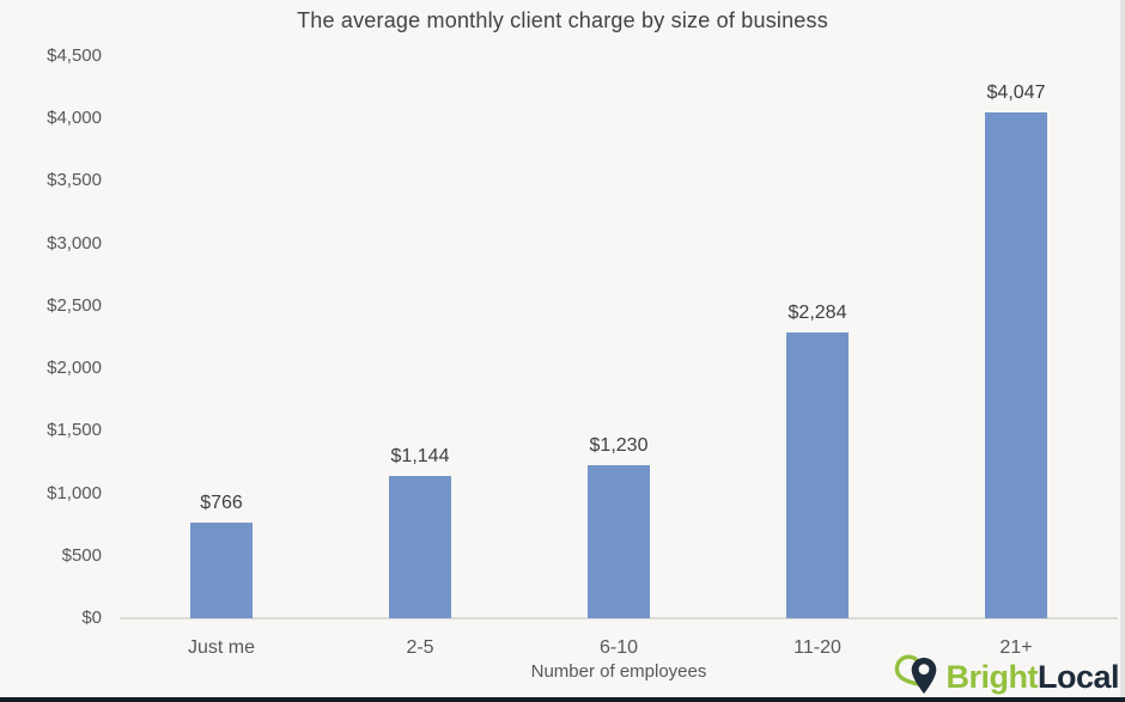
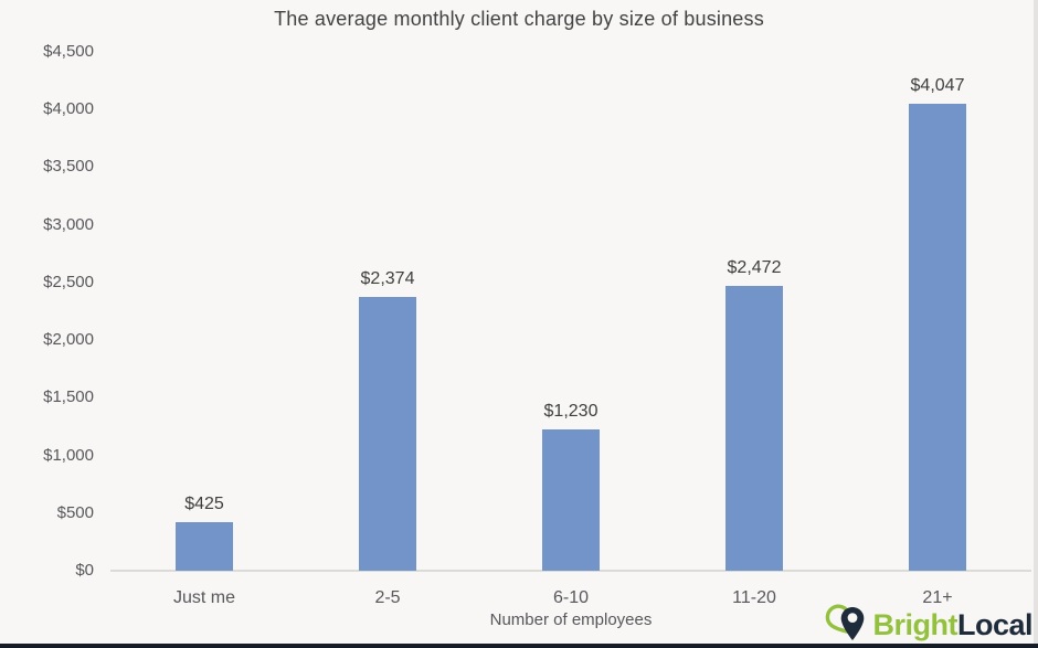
Just me: $766 -> $425
2-5: $1,144 -> $2,374
11-20: $2,284 -> $2,472
